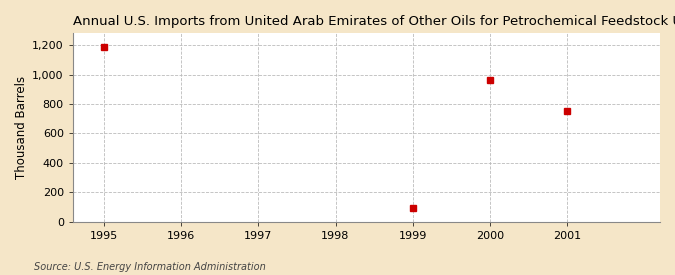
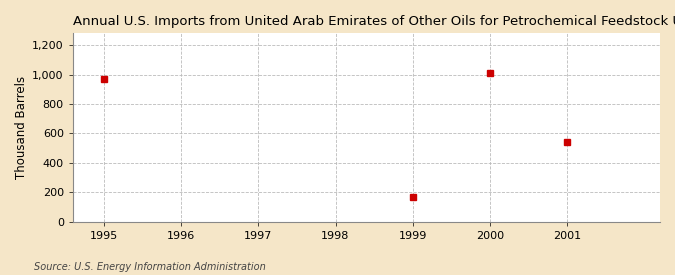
1995: 1,190 -> 970
1999: 100 -> 170
2000: 960 -> 1,010
2001: 750 -> 540
